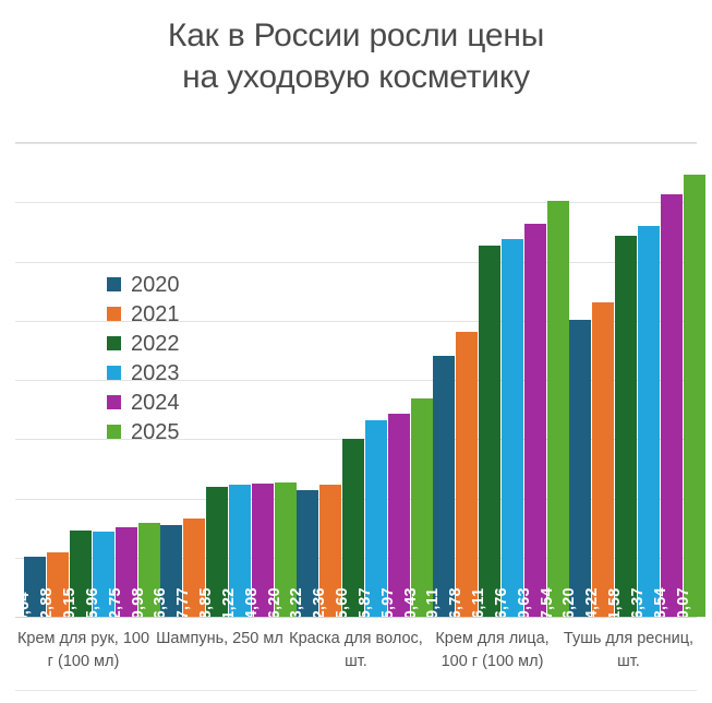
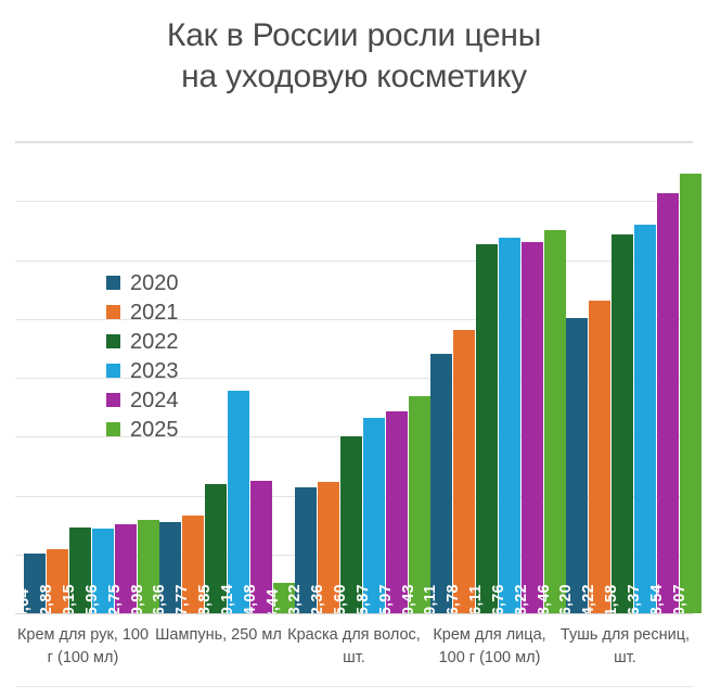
2023/Шампунь, 250 мл: 211,22 -> 359,14
2025/Шампунь, 250 мл: 216,20 -> 48,44
2024/Крем для лица, 100 г (100 мл): 629,63 -> 598,22
2025/Крем для лица, 100 г (100 мл): 667,54 -> 618,46
